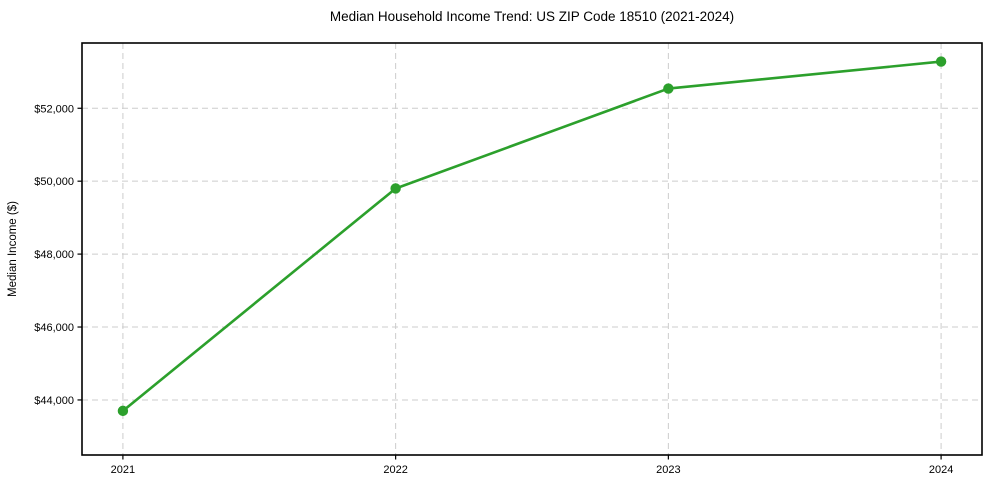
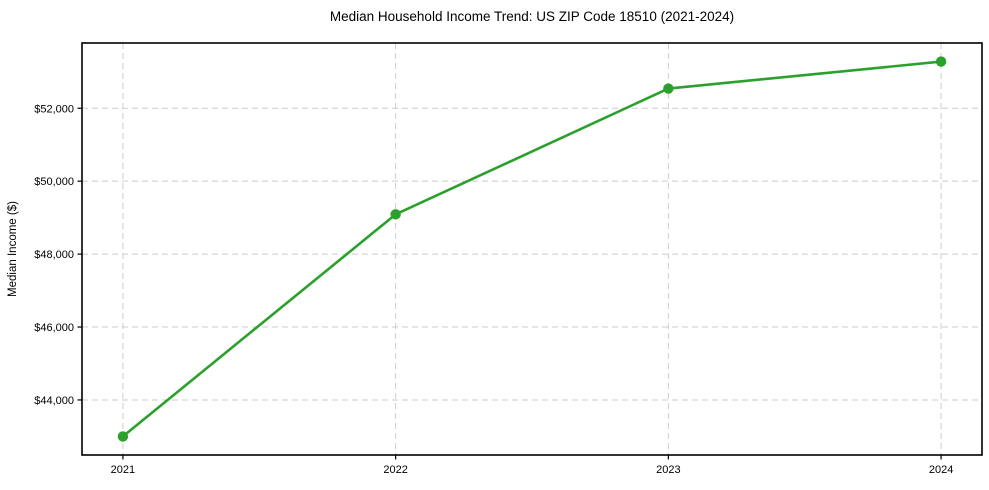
2021: $43700 -> $43000
2022: $49800 -> $49100
